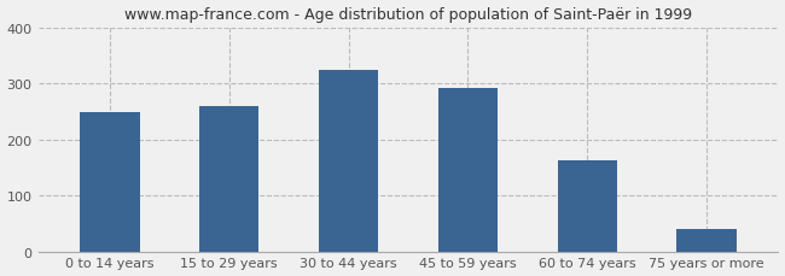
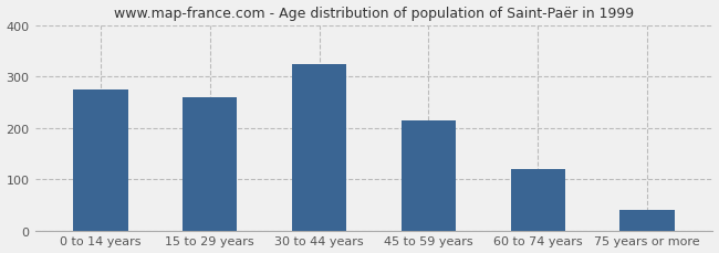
0 to 14 years: 250 -> 275
45 to 59 years: 292 -> 215
60 to 74 years: 163 -> 120
